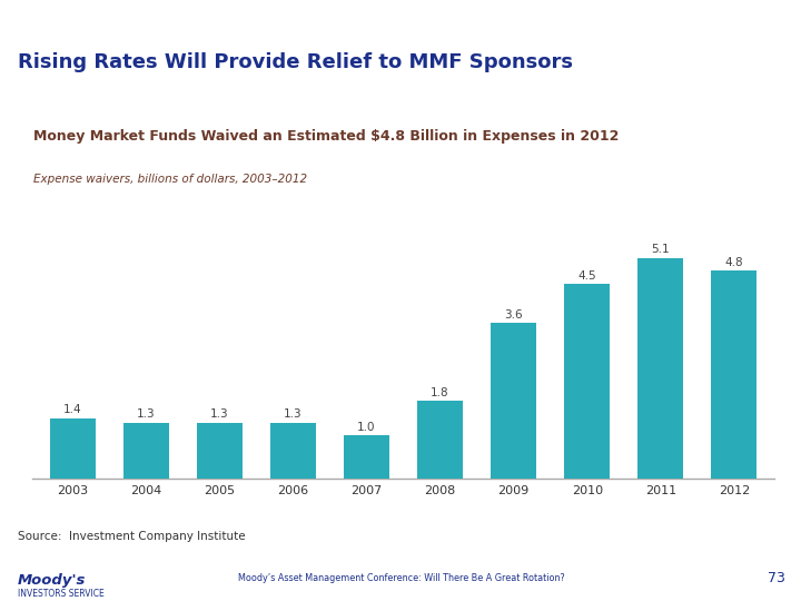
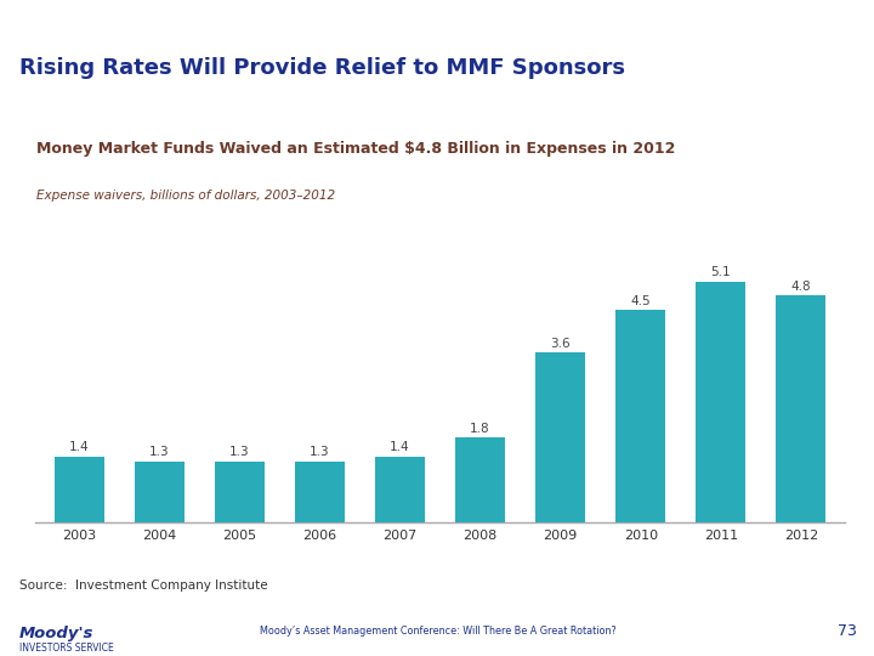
2007: 1.0 -> 1.4
